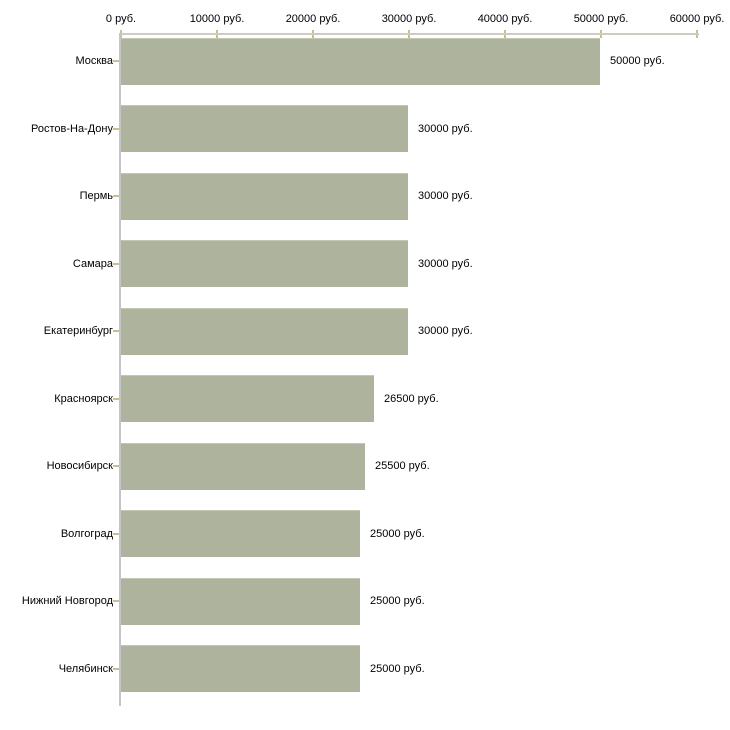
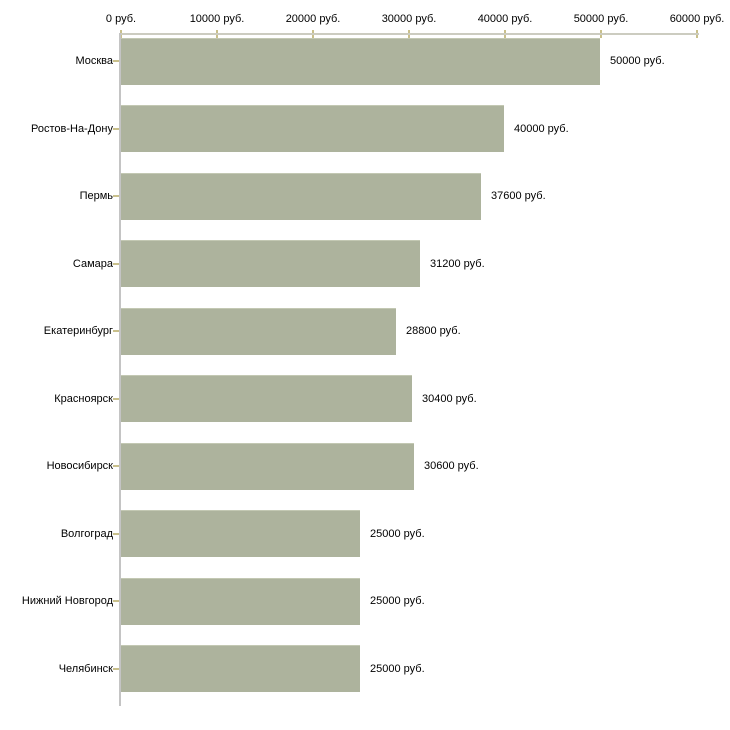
Ростов-На-Дону: 30000 -> 40000
Пермь: 30000 -> 37600
Самара: 30000 -> 31200
Екатеринбург: 30000 -> 28800
Красноярск: 26500 -> 30400
Новосибирск: 25500 -> 30600
